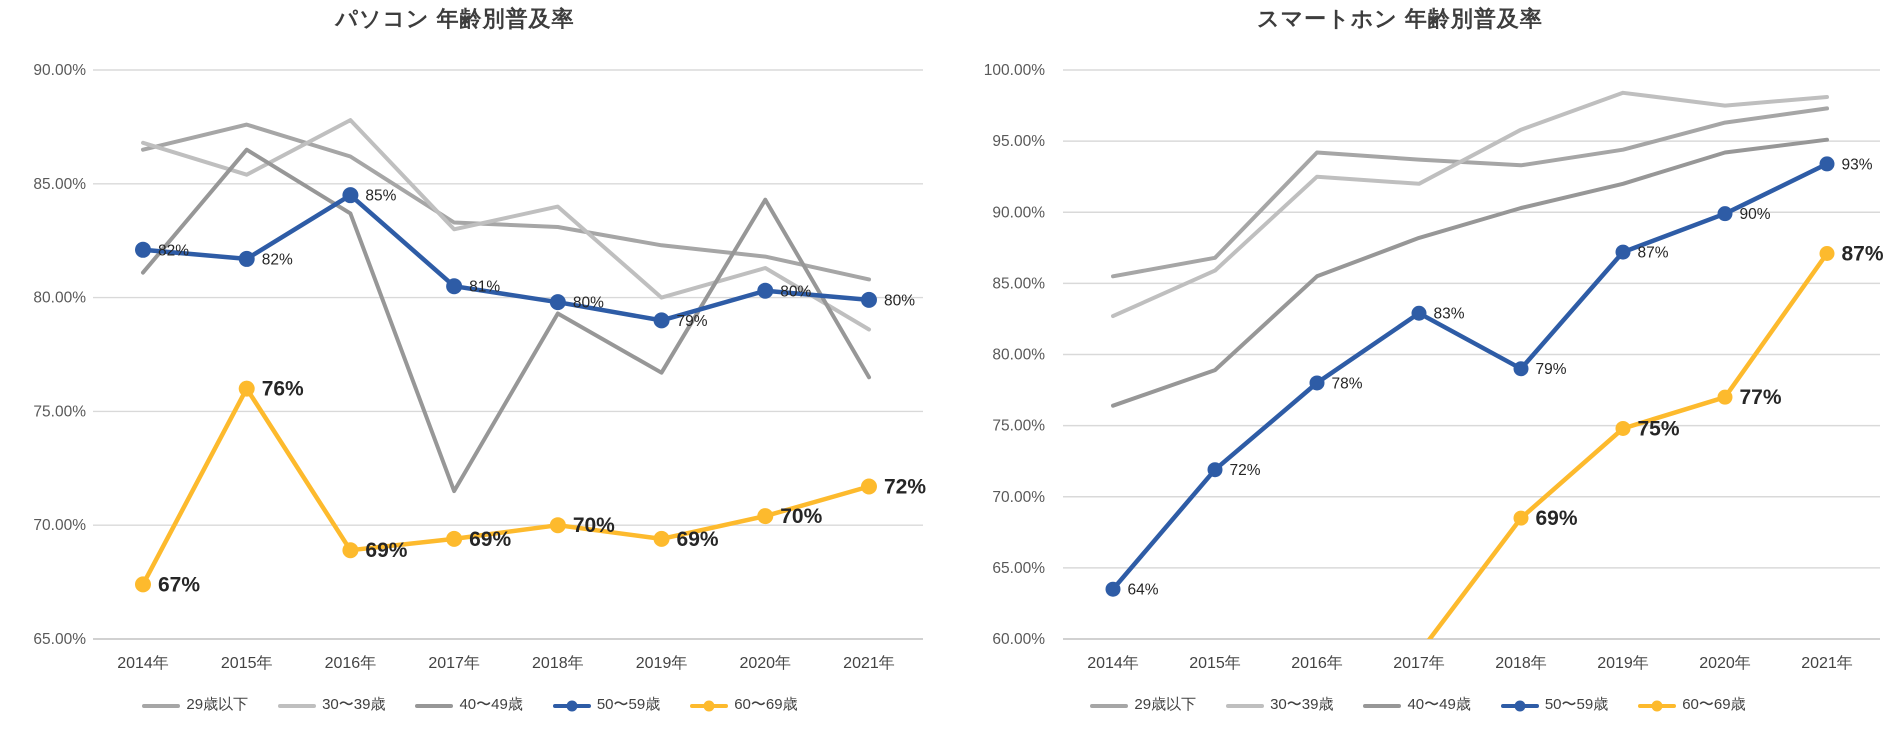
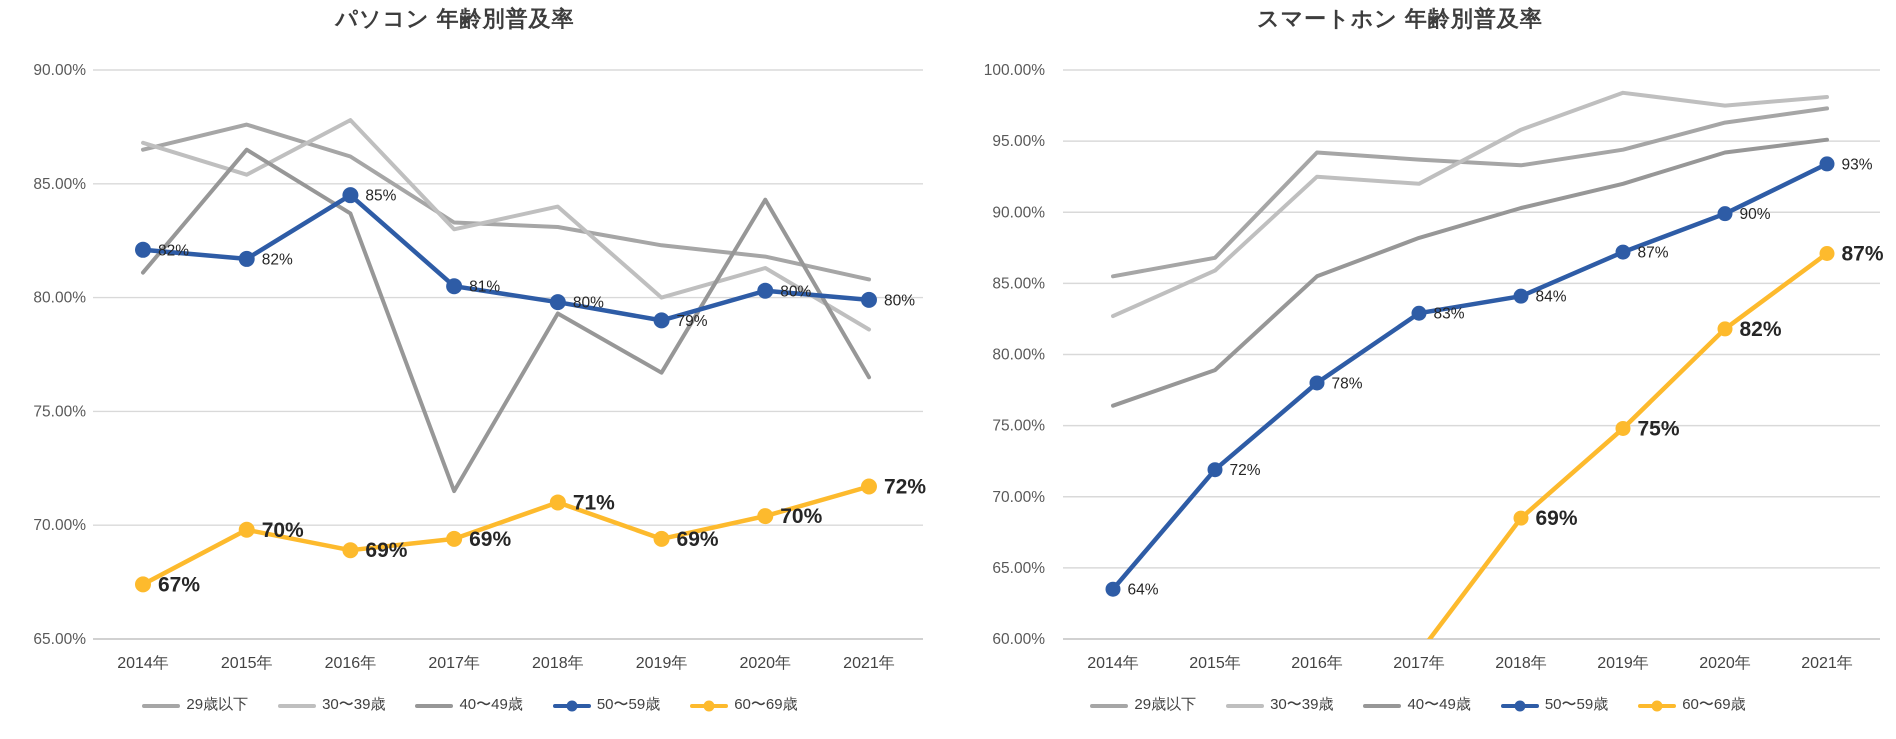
パソコン 年齢別普及率/60〜69歳/2015年: 76% -> 70%
パソコン 年齢別普及率/60〜69歳/2018年: 70% -> 71%
スマートホン 年齢別普及率/50〜59歳/2018年: 79% -> 84%
スマートホン 年齢別普及率/60〜69歳/2020年: 77% -> 82%
